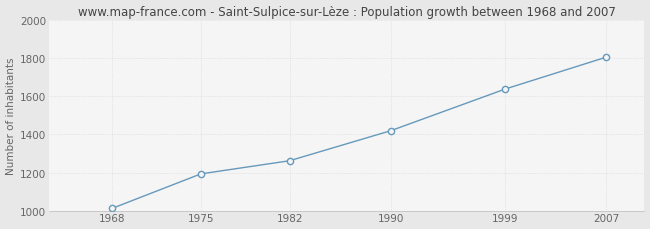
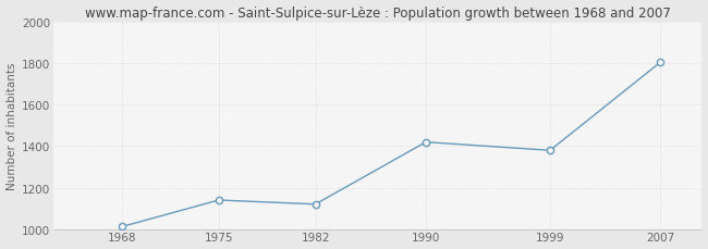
1975: 1190 -> 1140
1982: 1260 -> 1120
1999: 1640 -> 1380
